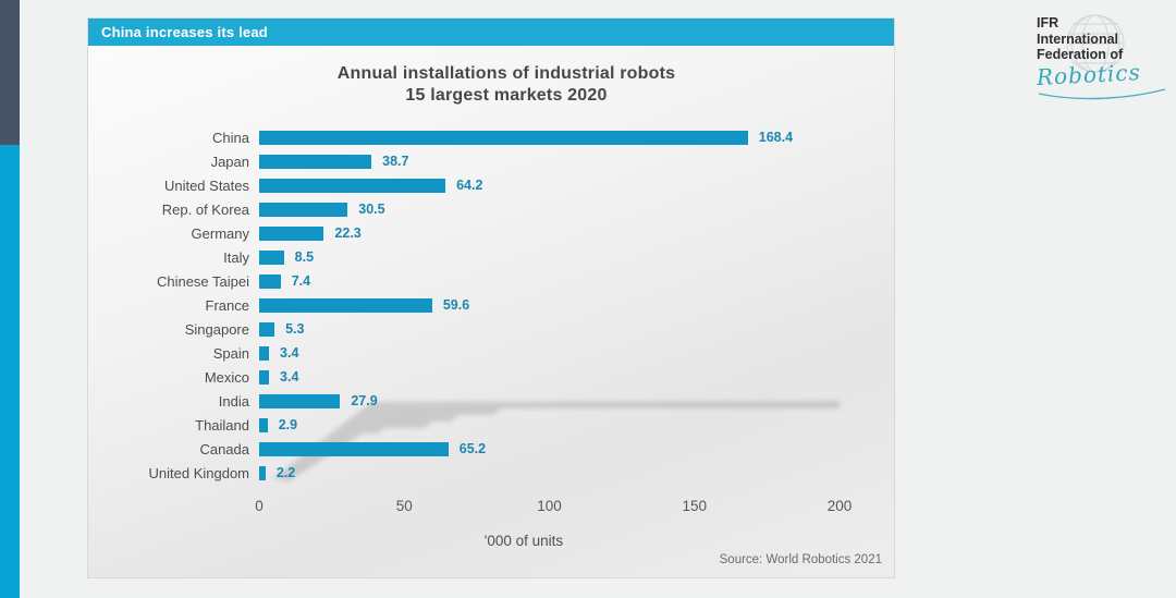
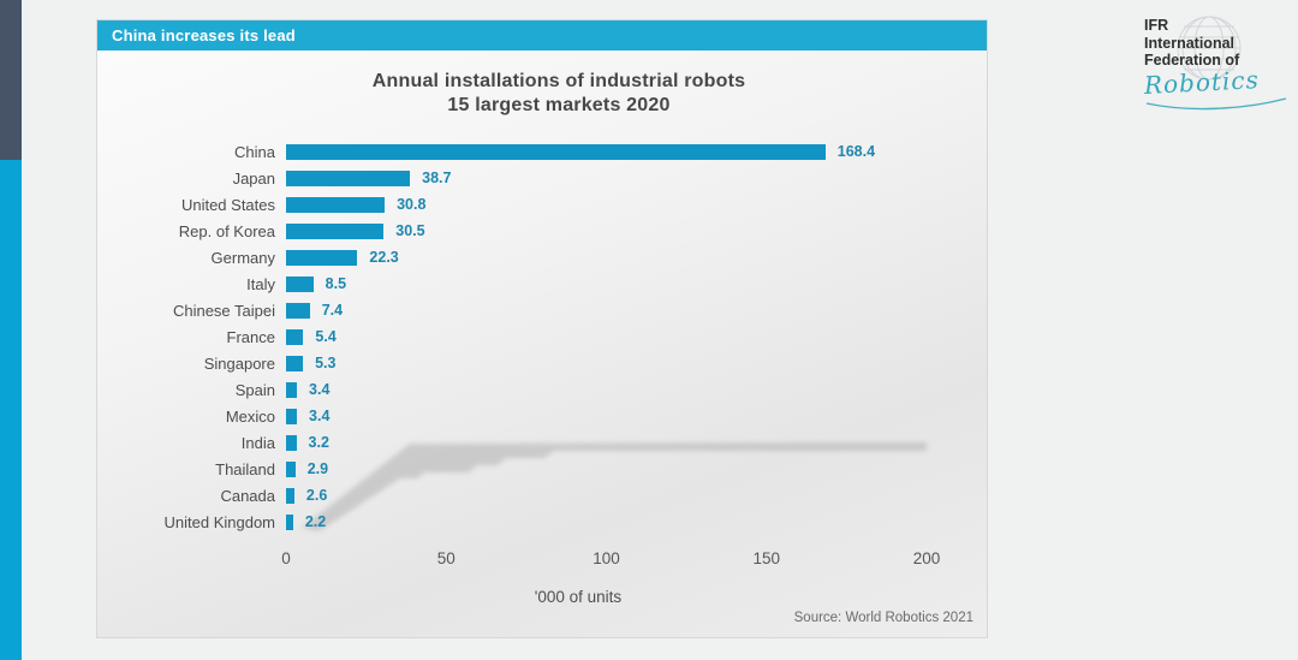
United States: 64.2 -> 30.8
France: 59.6 -> 5.4
India: 27.9 -> 3.2
Canada: 65.2 -> 2.6
